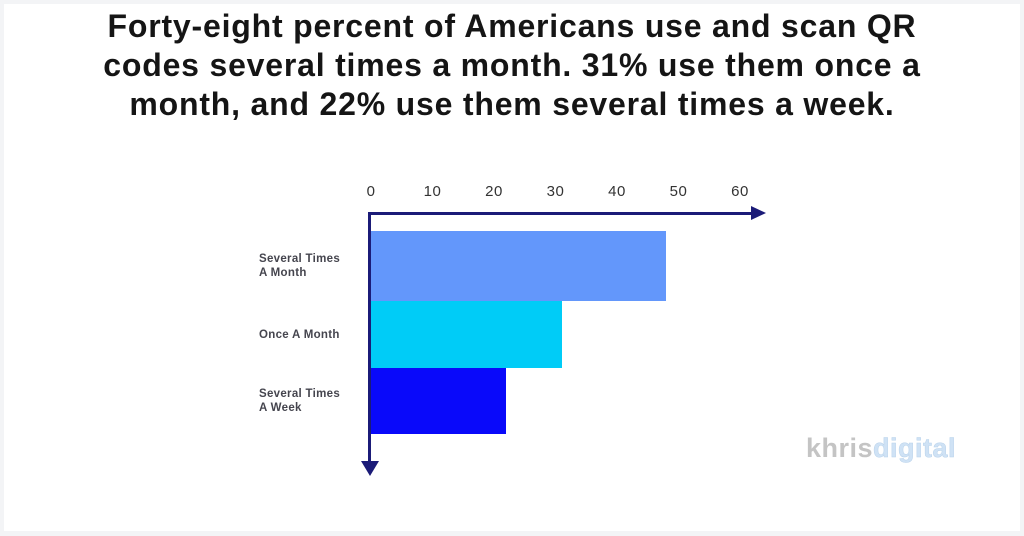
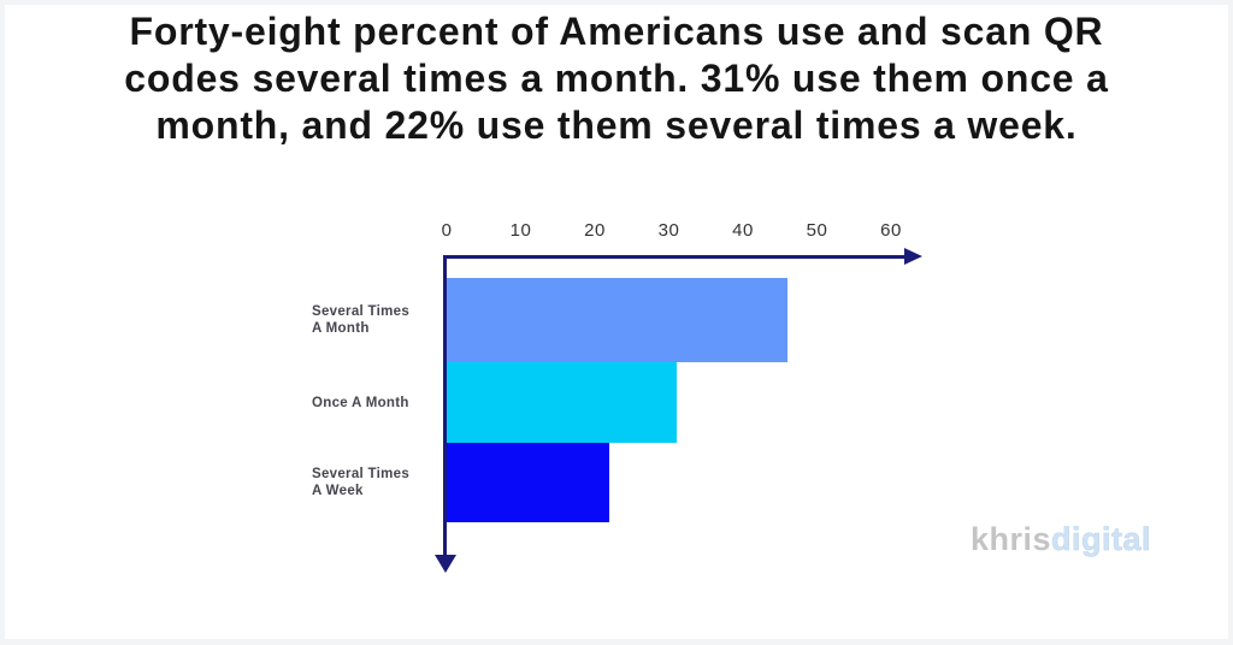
Several Times A Month: 48 -> 46
